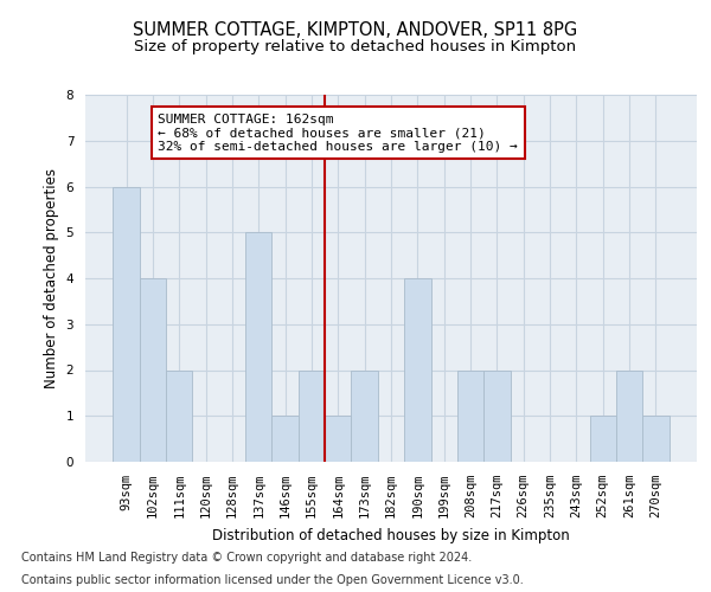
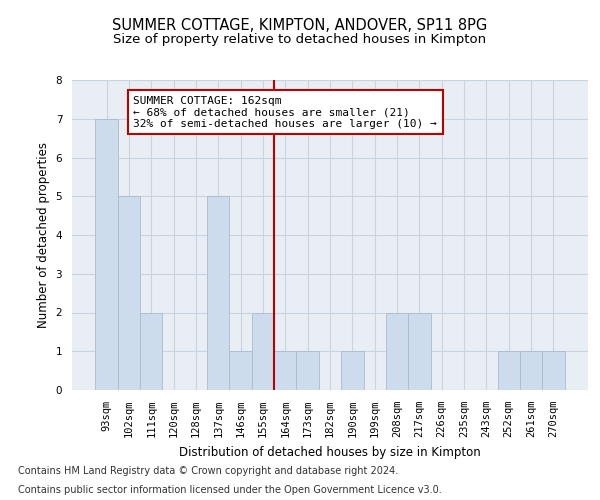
93sqm: 6 -> 7
102sqm: 4 -> 5
173sqm: 2 -> 1
190sqm: 4 -> 1
261sqm: 2 -> 1
